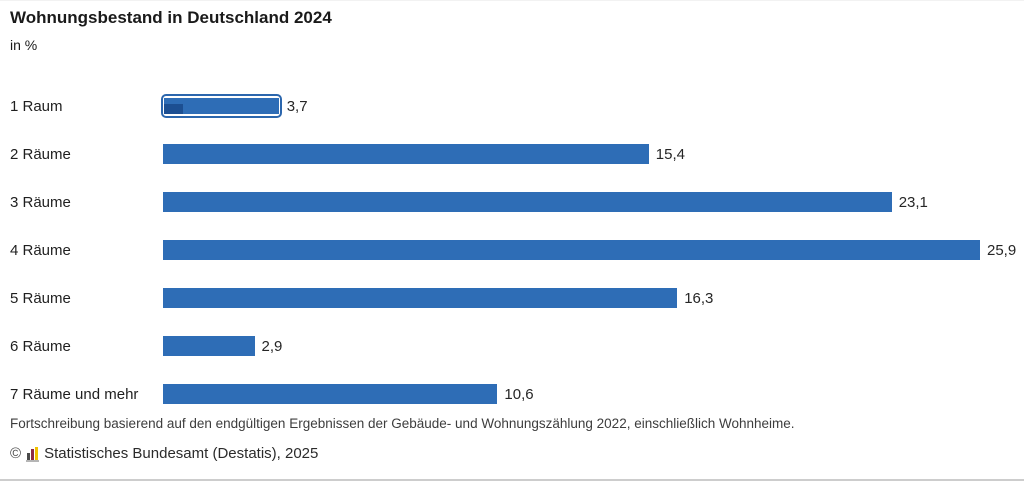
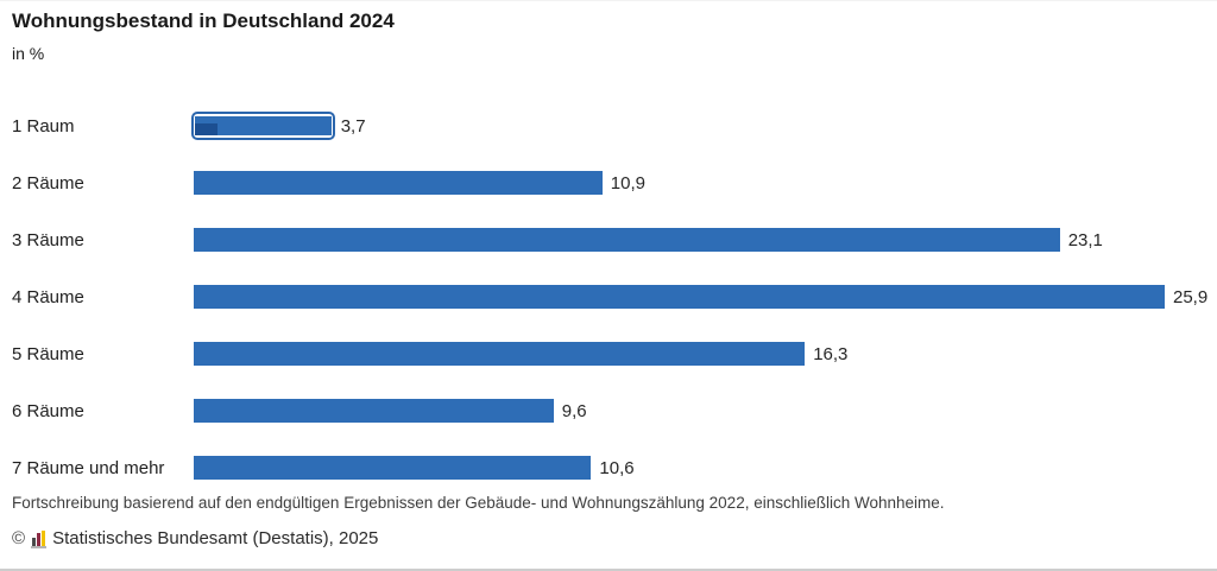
2 Räume: 15,4 -> 10,9
6 Räume: 2,9 -> 9,6
